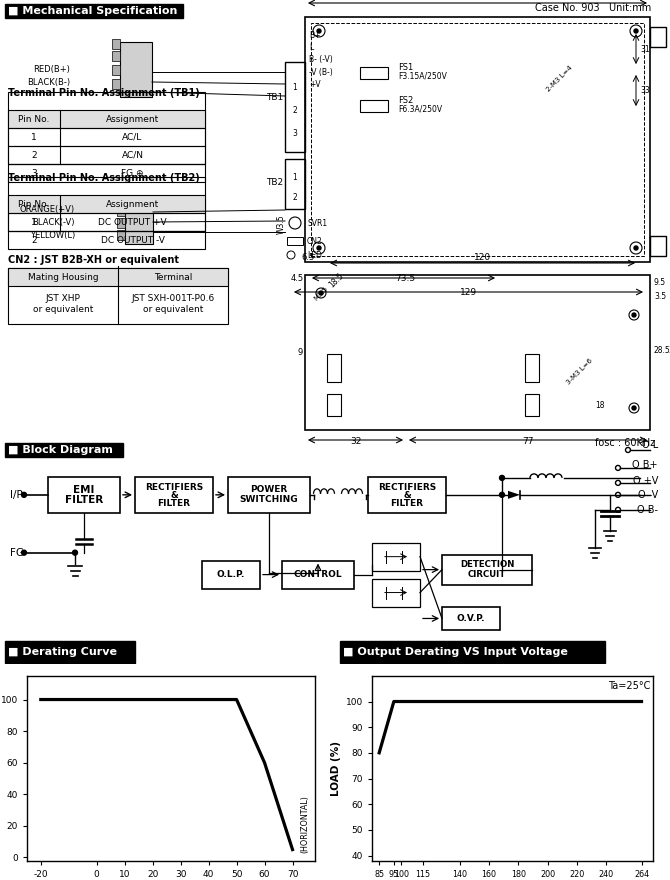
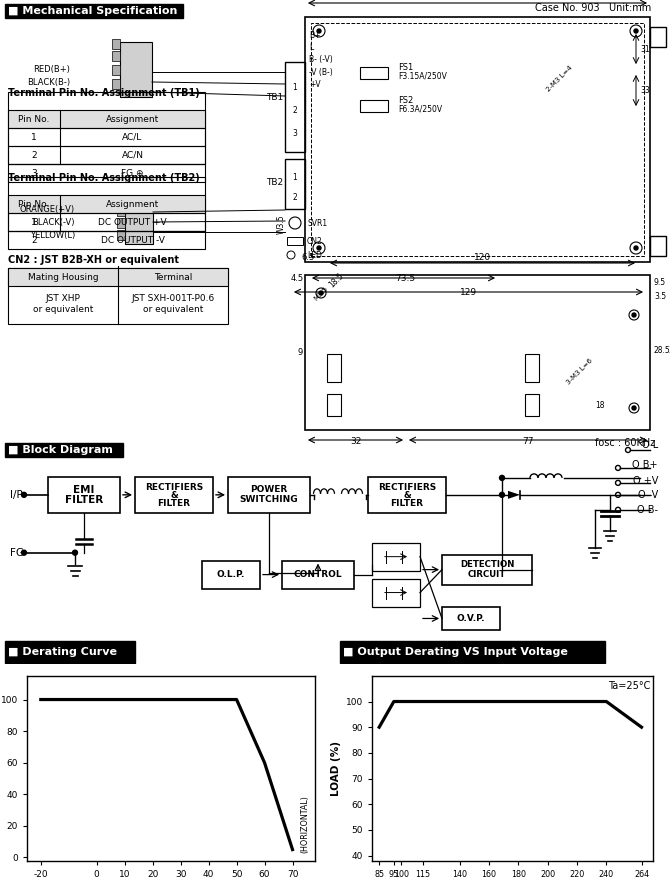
85: 80 -> 90
264: 100 -> 90
